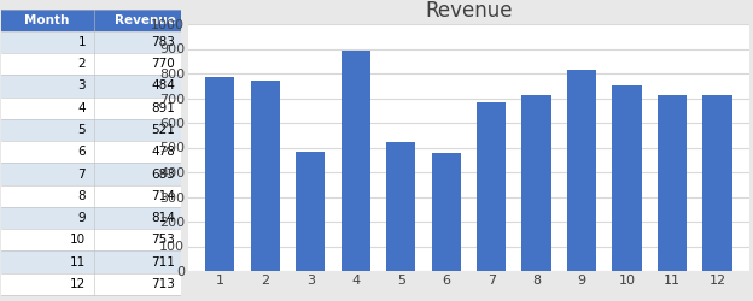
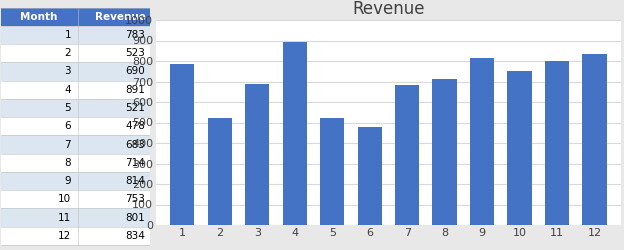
2: 770 -> 523
3: 484 -> 690
11: 711 -> 801
12: 713 -> 834
